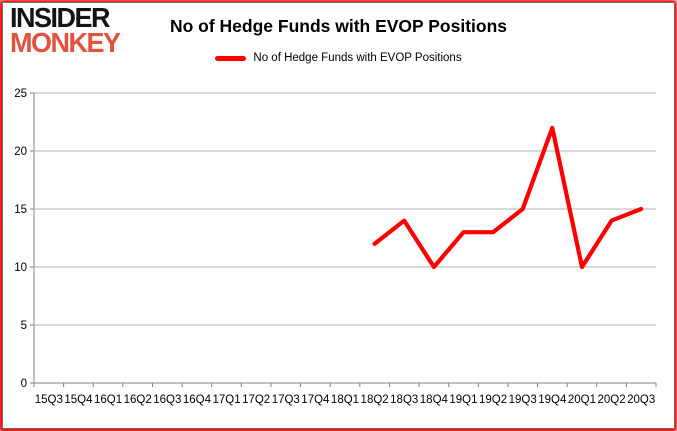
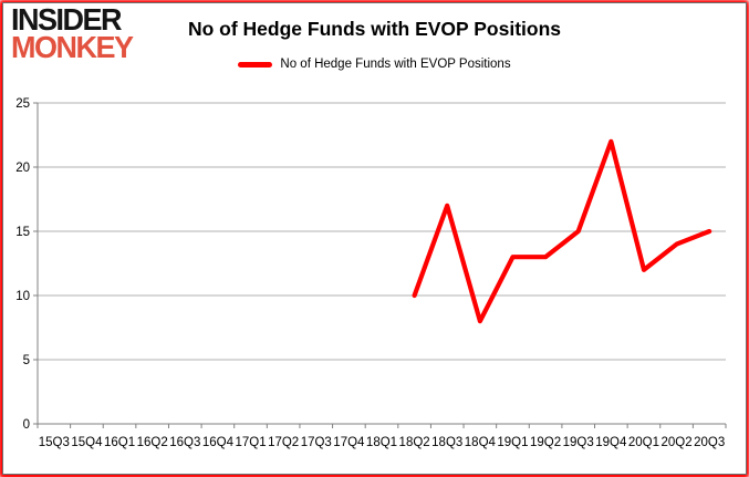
18Q2: 12 -> 10
18Q3: 14 -> 17
18Q4: 10 -> 8
20Q1: 10 -> 12
